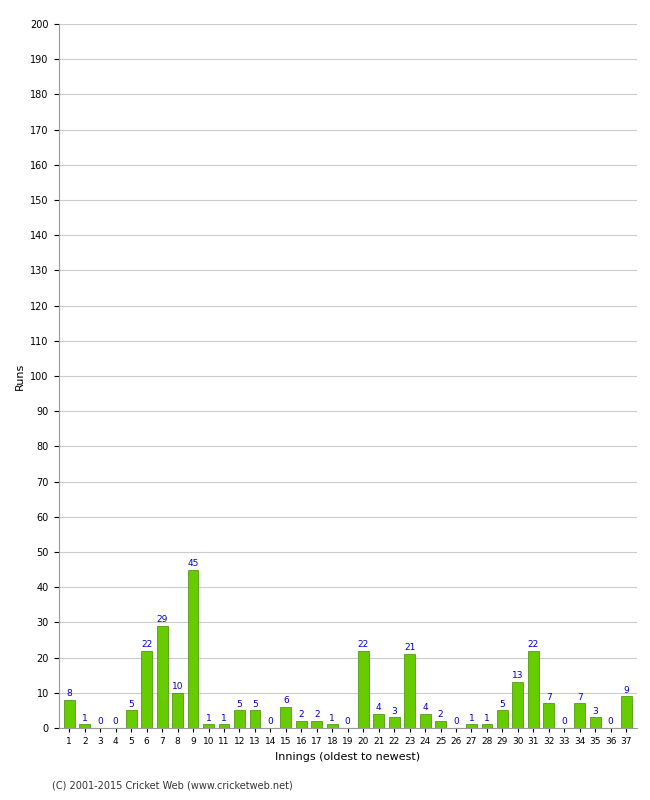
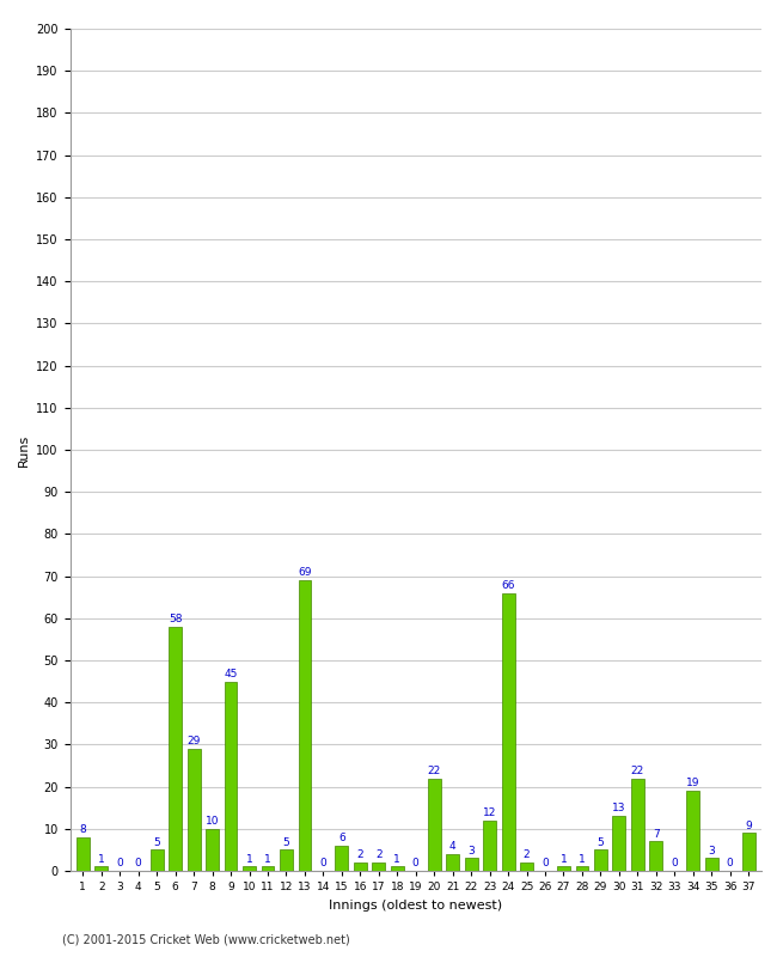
6: 22 -> 58
13: 5 -> 69
23: 21 -> 12
24: 4 -> 66
34: 7 -> 19
